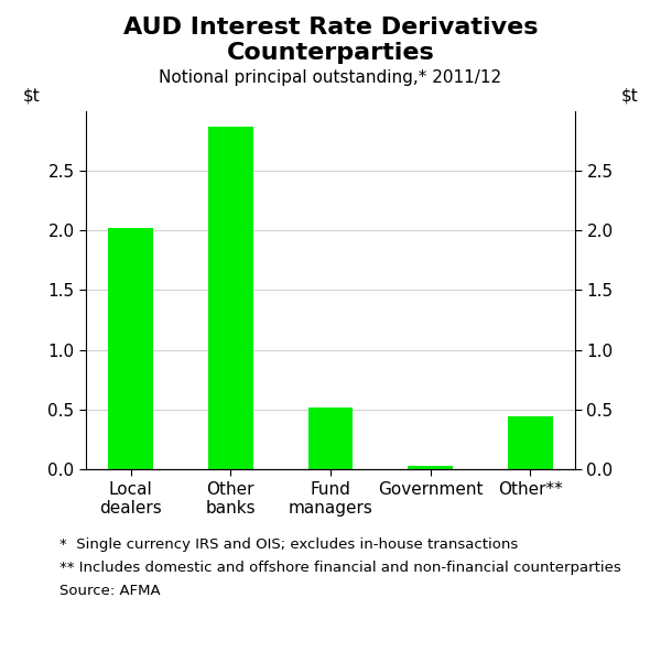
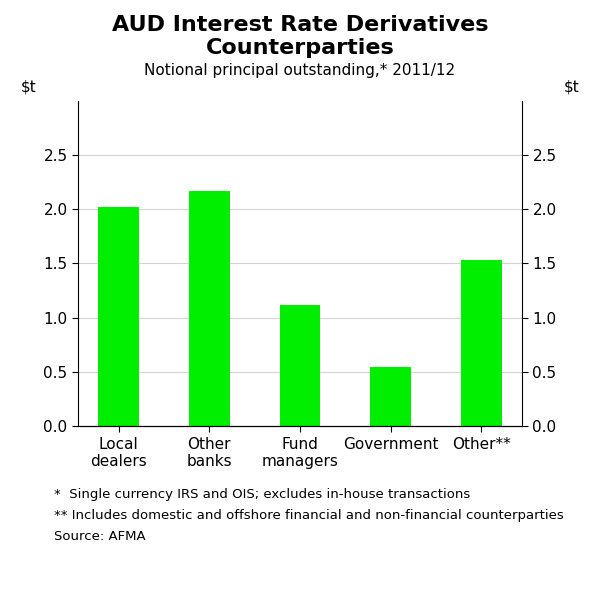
Other banks: 2.87 -> 2.17
Fund managers: 0.52 -> 1.12
Government: 0.03 -> 0.55
Other**: 0.44 -> 1.53
